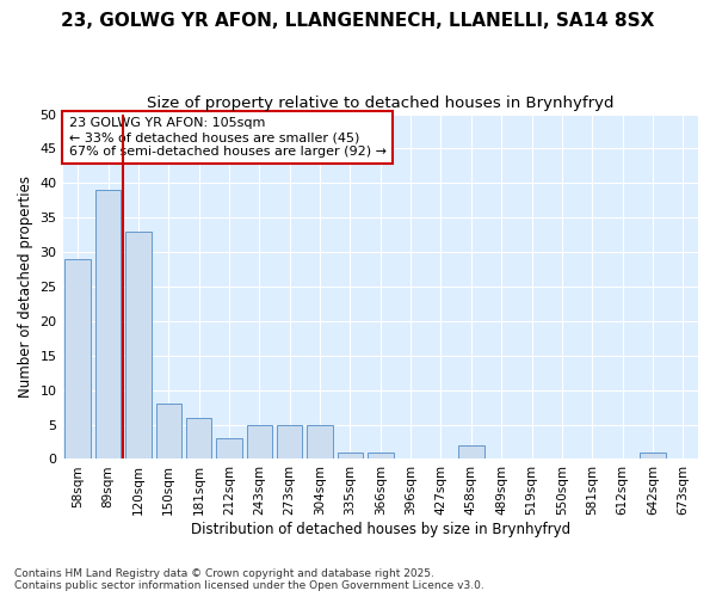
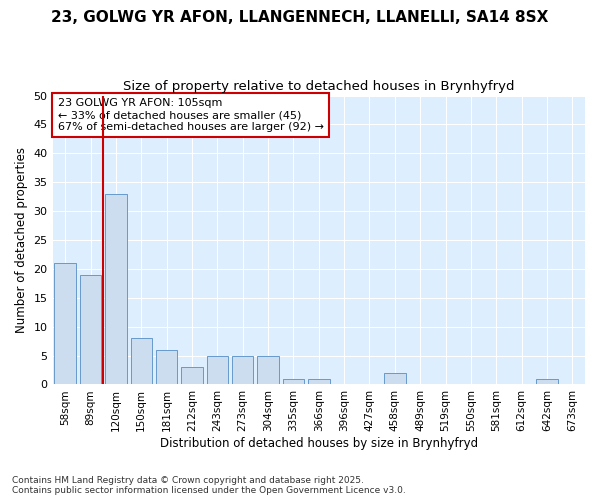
58sqm: 29 -> 21
89sqm: 39 -> 19
